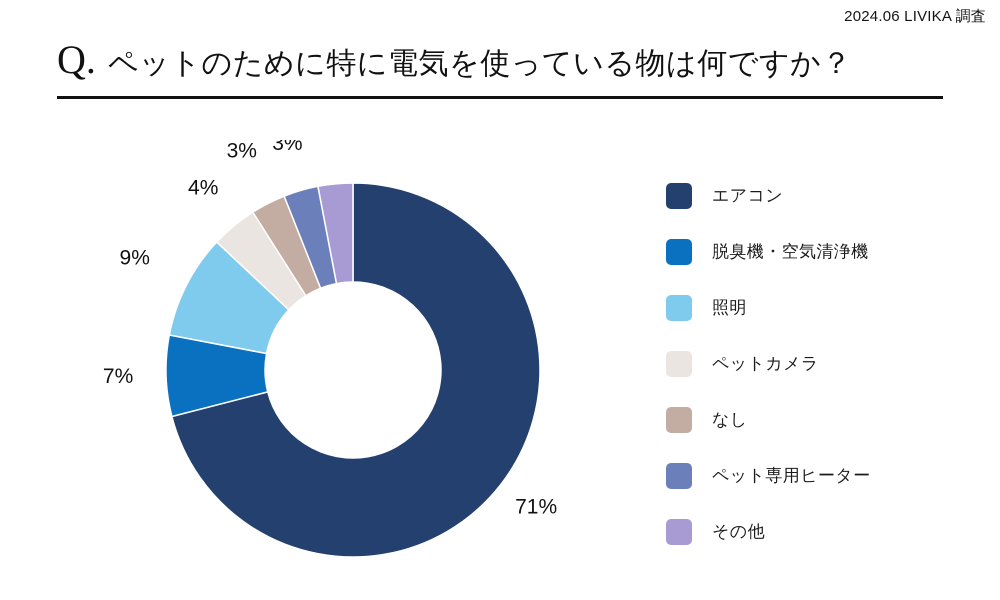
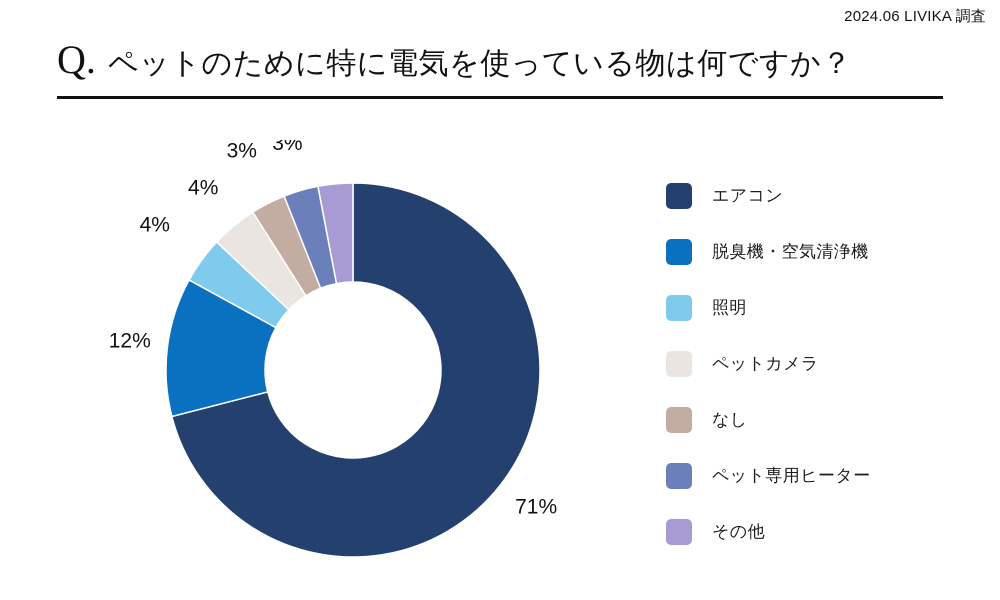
脱臭機・空気清浄機: 7% -> 12%
照明: 9% -> 4%
